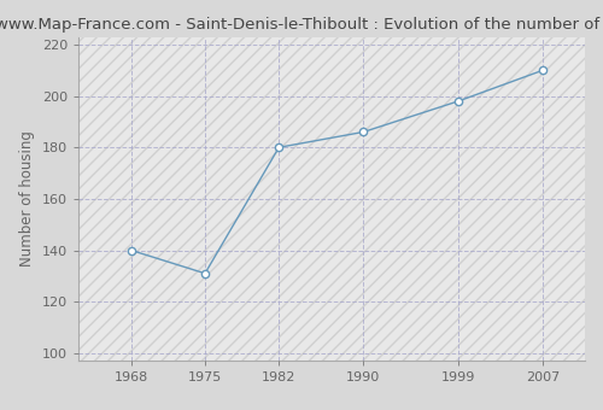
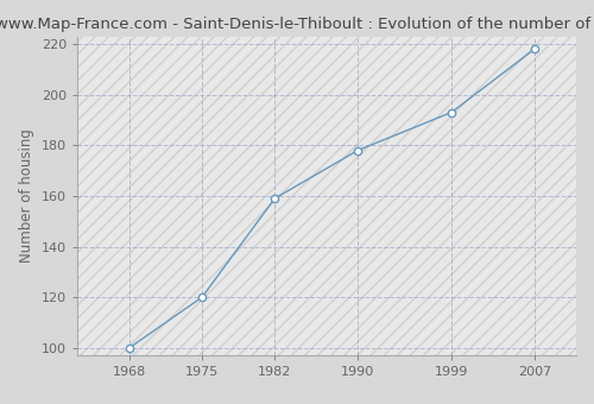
1968: 140 -> 100
1975: 131 -> 120
1982: 180 -> 159
1990: 186 -> 178
1999: 198 -> 193
2007: 210 -> 218
